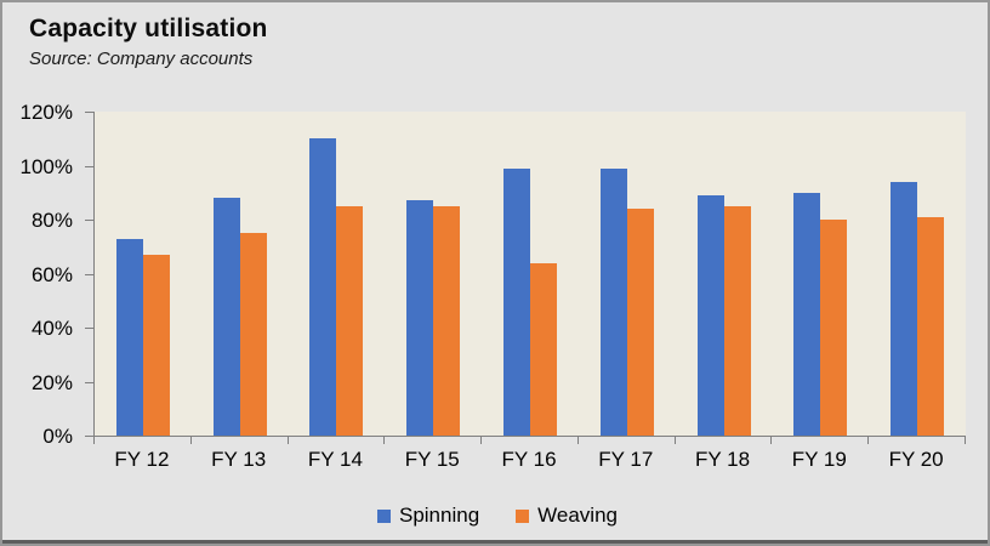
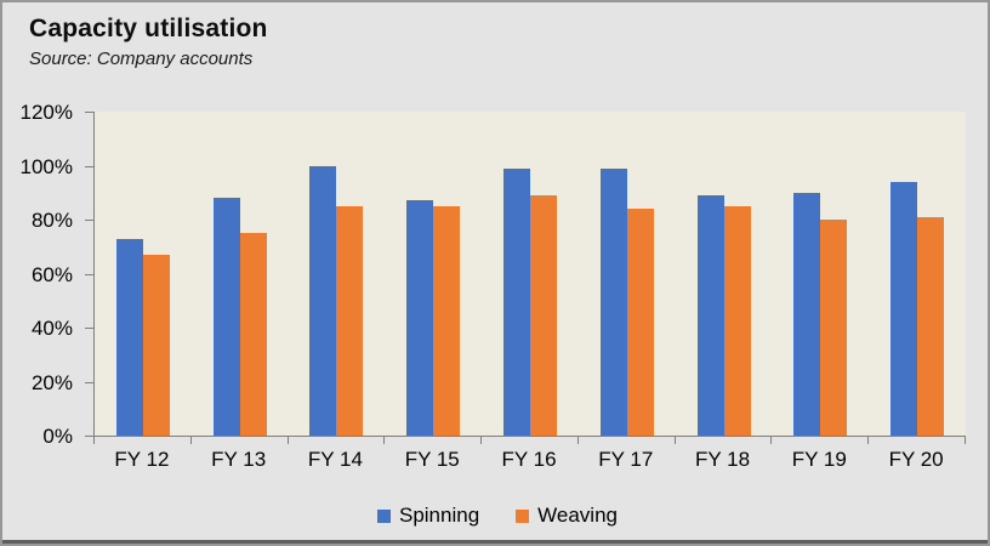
Spinning/FY 14: 110% -> 100%
Weaving/FY 16: 64% -> 89%
